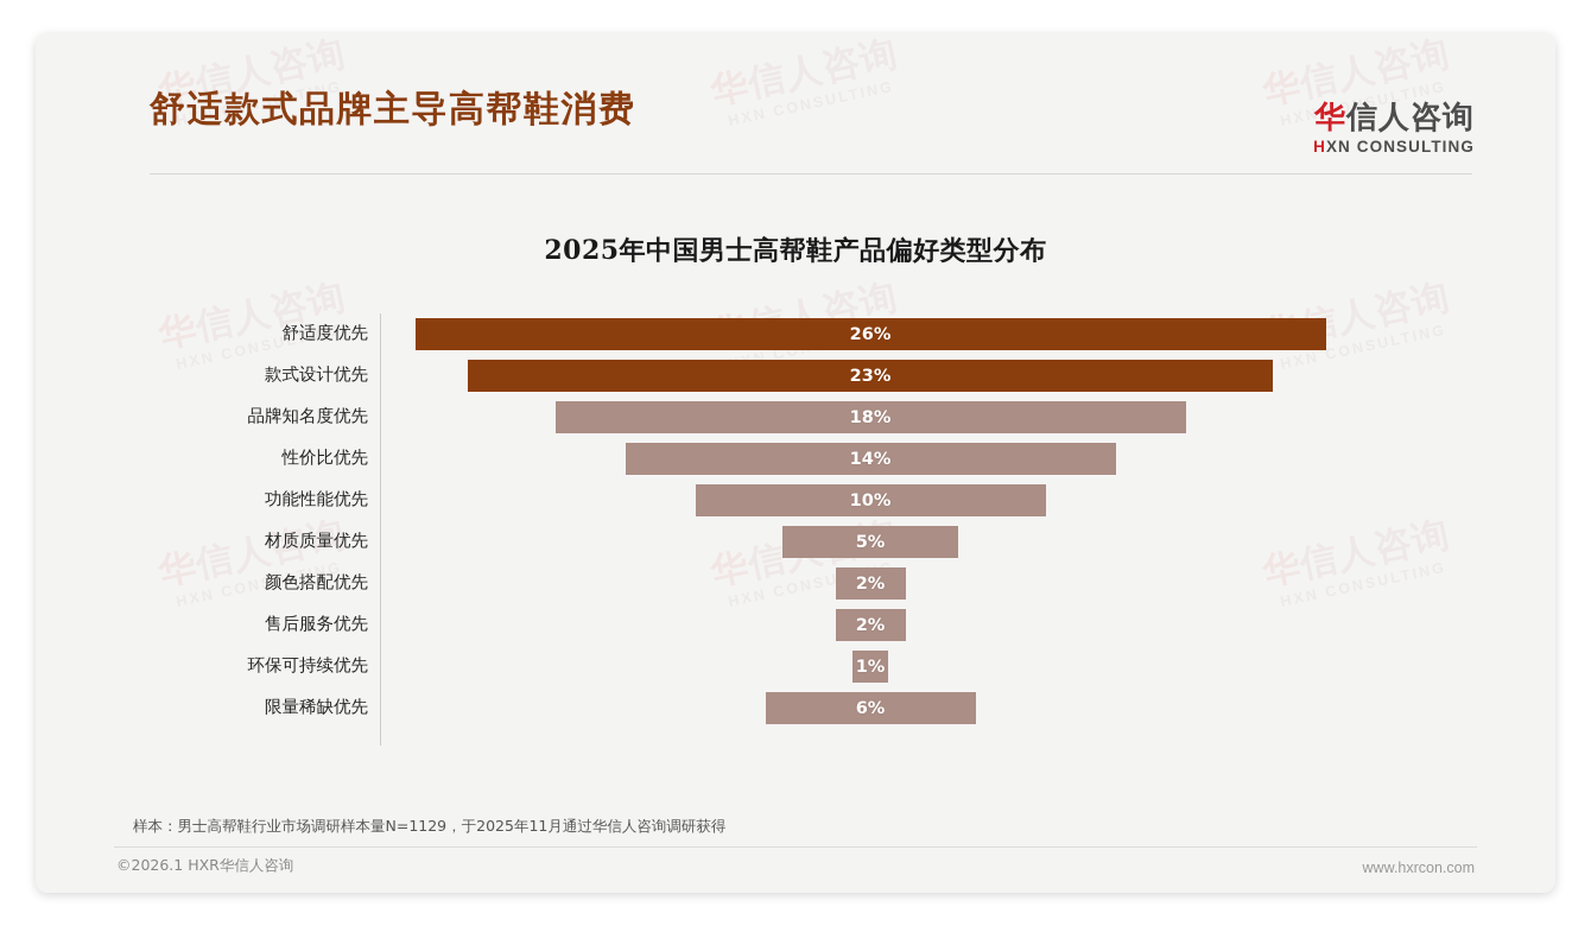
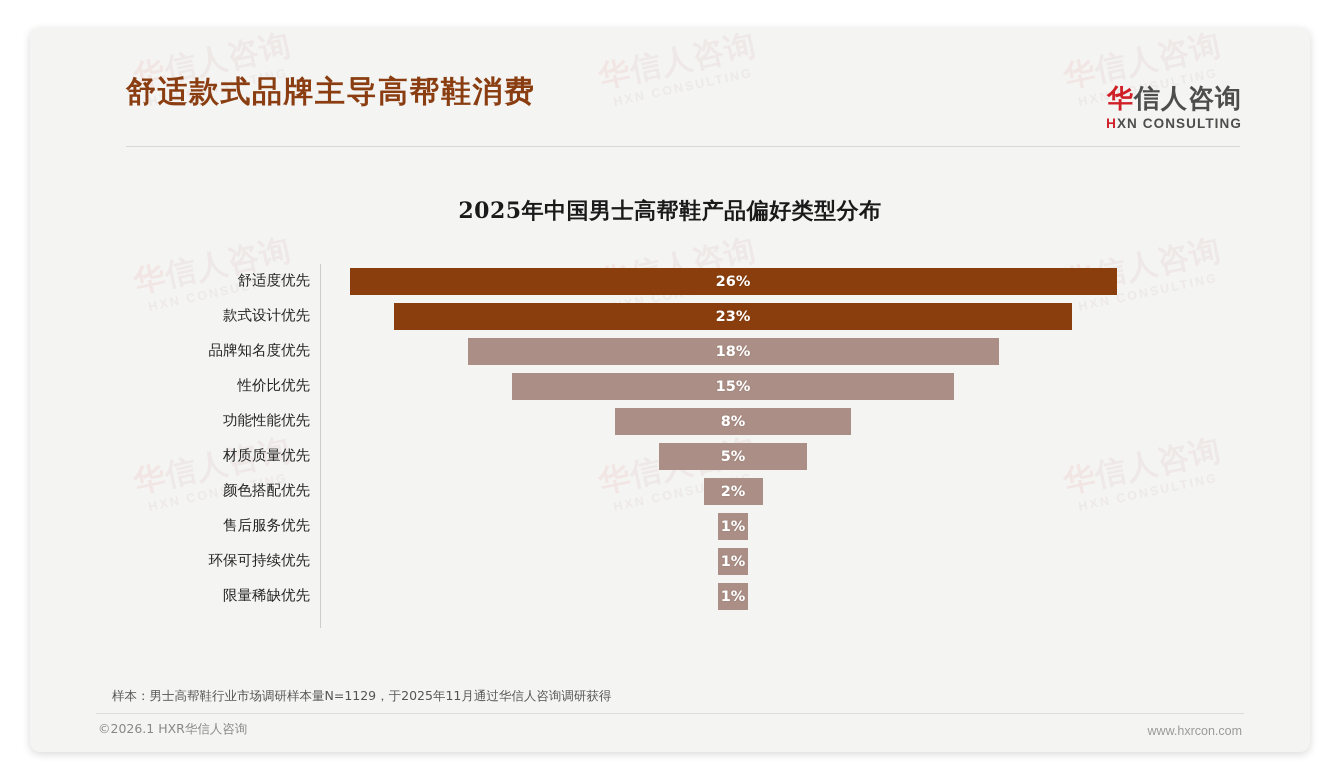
性价比优先: 14% -> 15%
功能性能优先: 10% -> 8%
售后服务优先: 2% -> 1%
限量稀缺优先: 6% -> 1%
